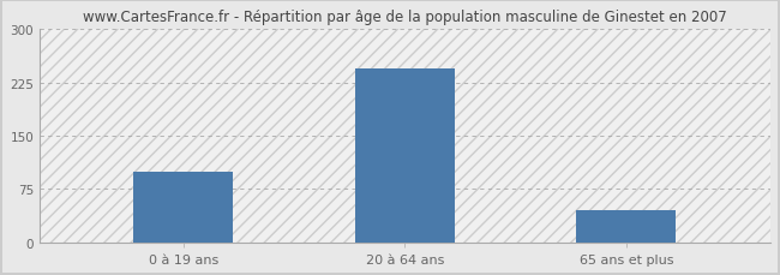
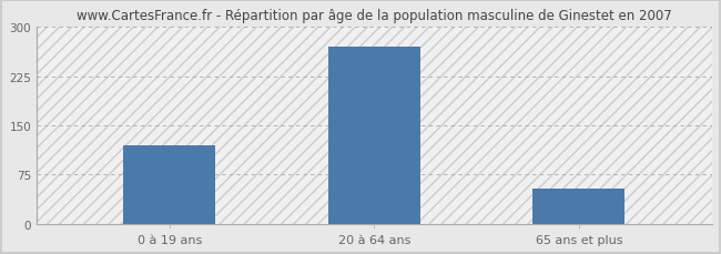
0 à 19 ans: 100 -> 120
20 à 64 ans: 245 -> 270
65 ans et plus: 45 -> 54
